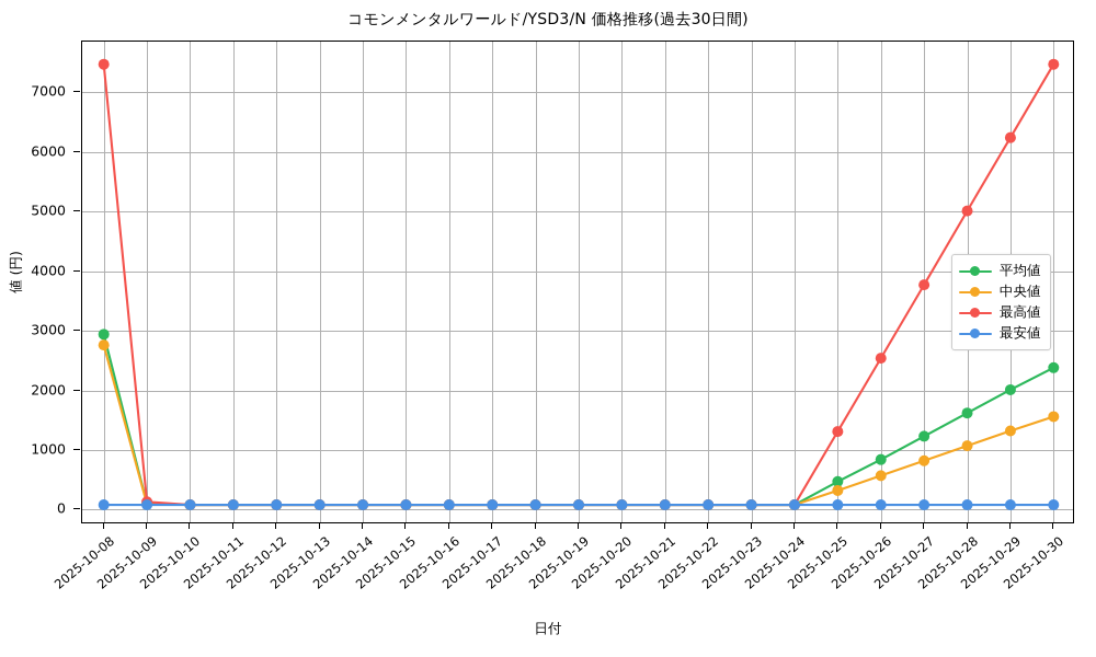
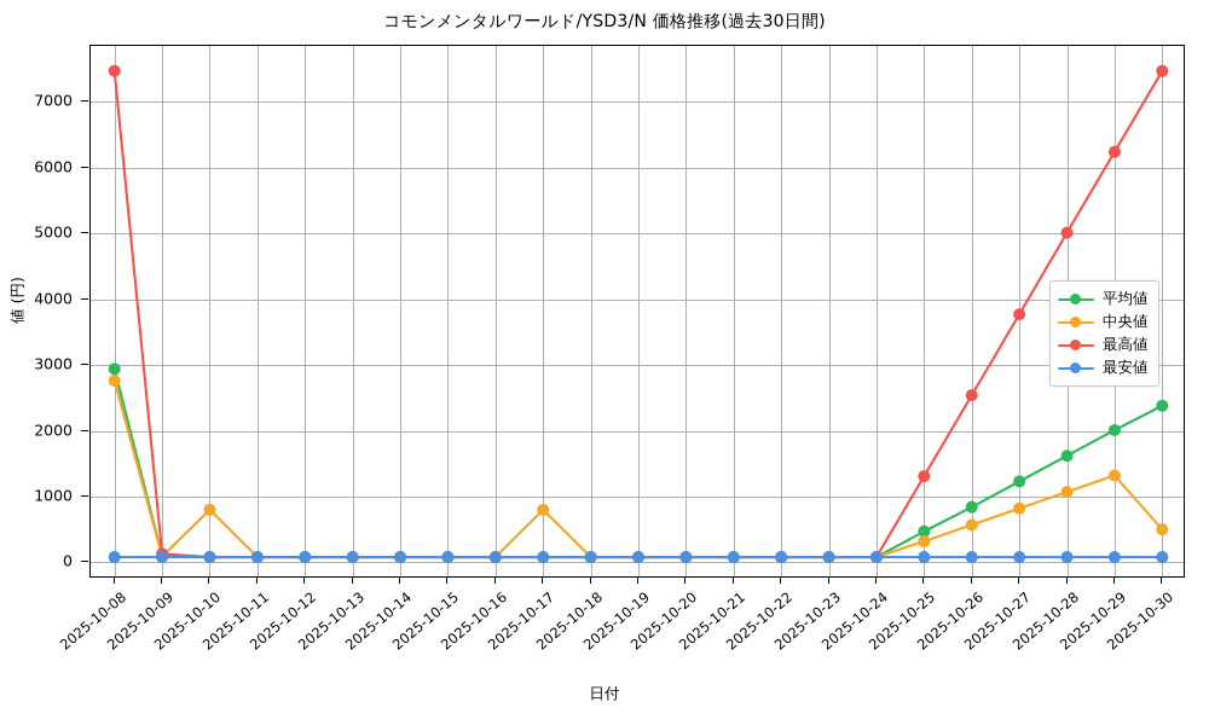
中央値/2025-10-10: 100 -> 800
中央値/2025-10-17: 100 -> 800
中央値/2025-10-30: 1600 -> 500
